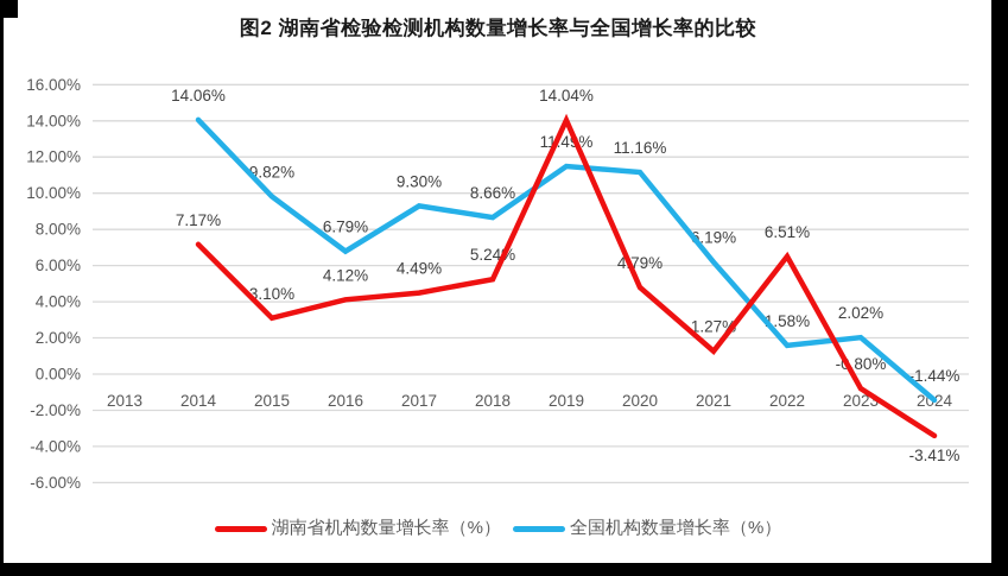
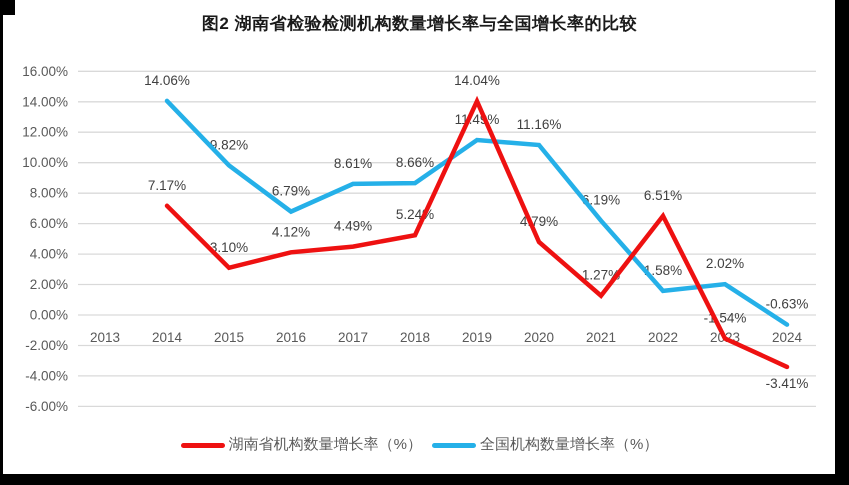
全国机构数量增长率（%）/2017: 9.30% -> 8.61%
湖南省机构数量增长率（%）/2023: -0.80% -> -1.54%
全国机构数量增长率（%）/2024: -1.44% -> -0.63%
